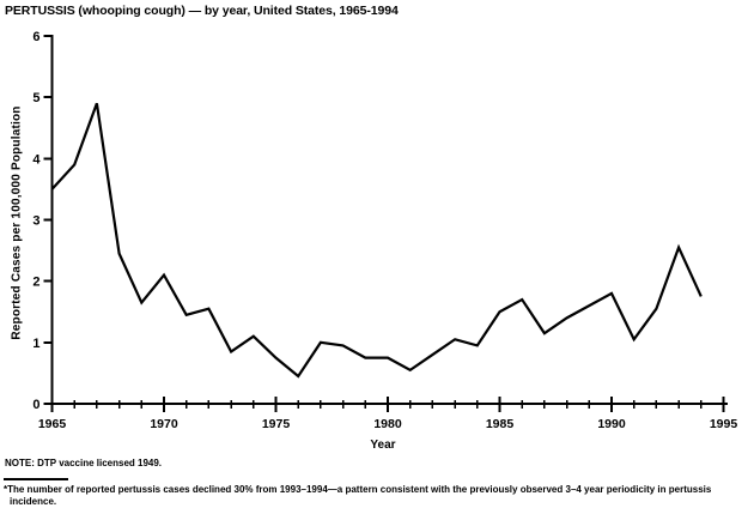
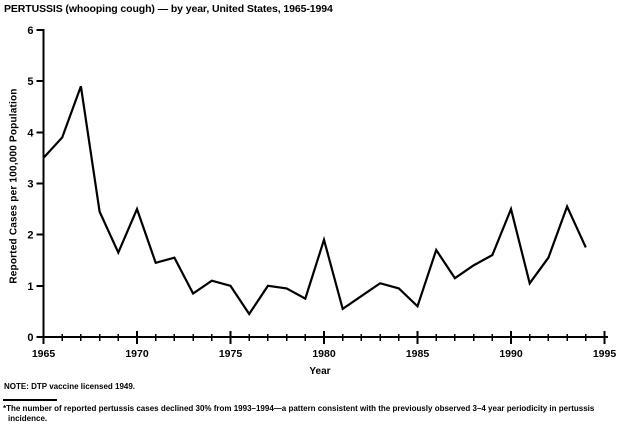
1970: 2.1 -> 2.5
1975: 0.8 -> 1.0
1980: 0.8 -> 1.9
1985: 1.5 -> 0.6
1990: 1.8 -> 2.5
